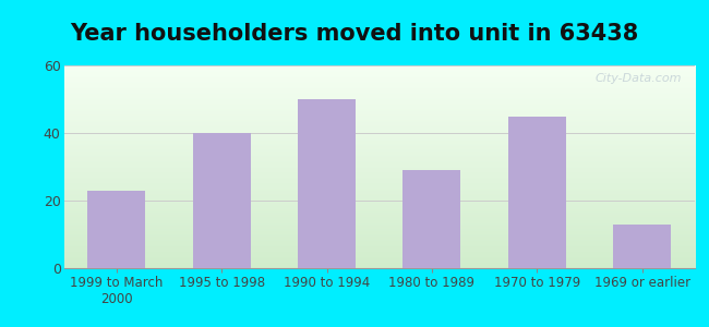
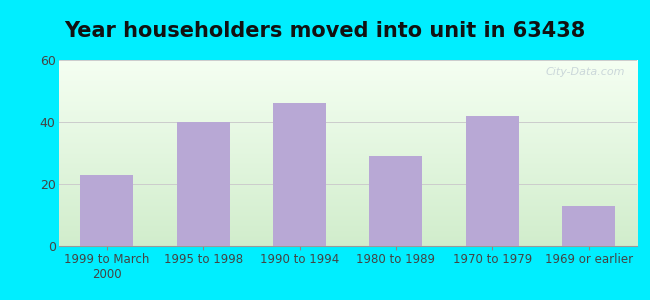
1990 to 1994: 50 -> 46
1970 to 1979: 45 -> 42
